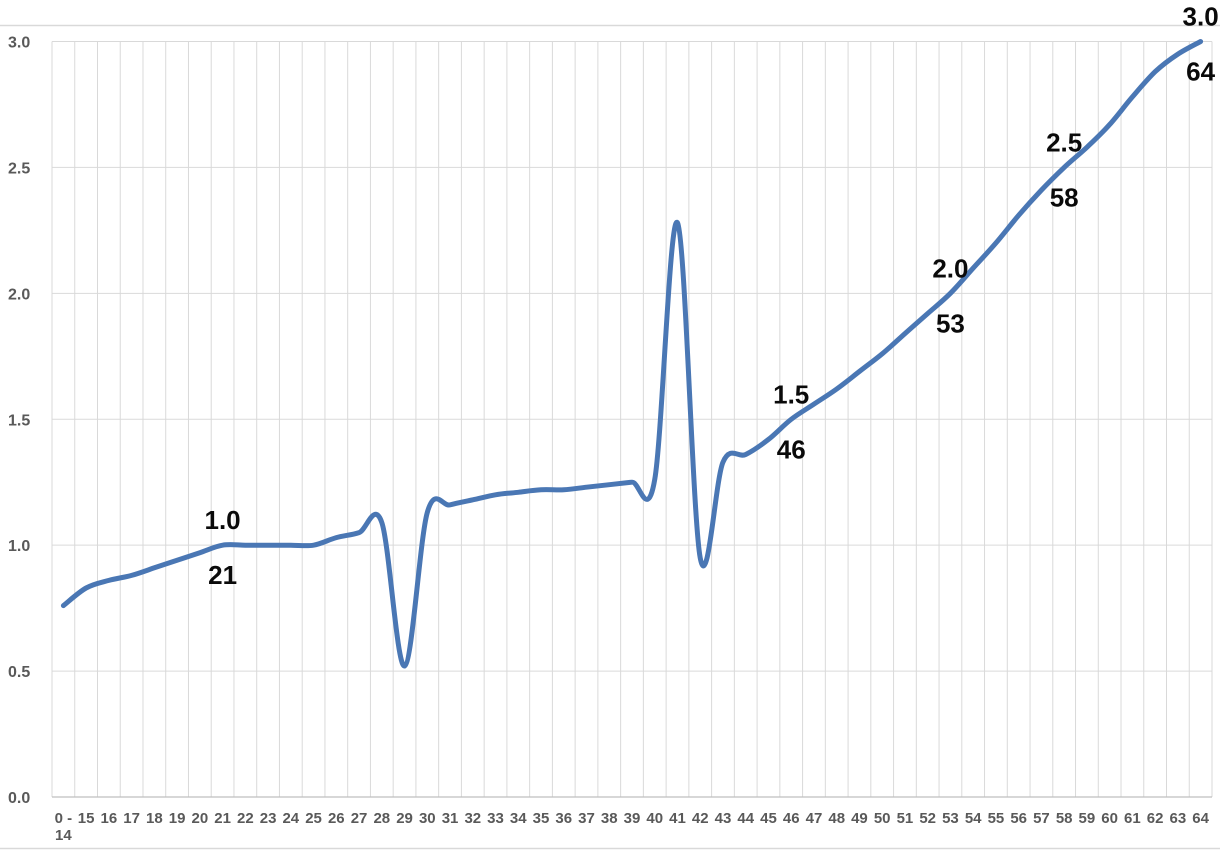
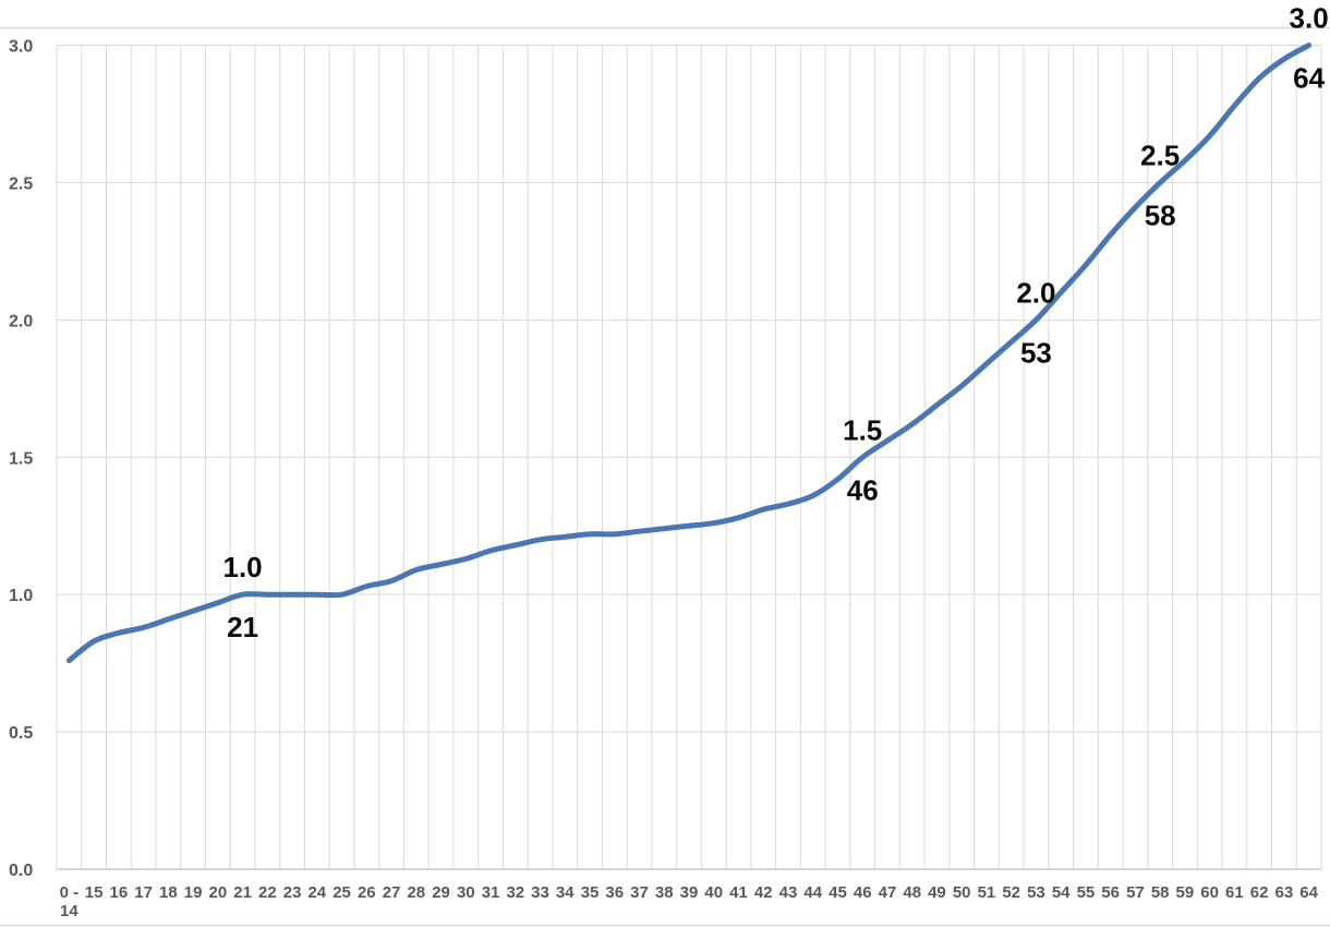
29: 0.52 -> 1.11
41: 2.28 -> 1.28
42: 0.95 -> 1.31
